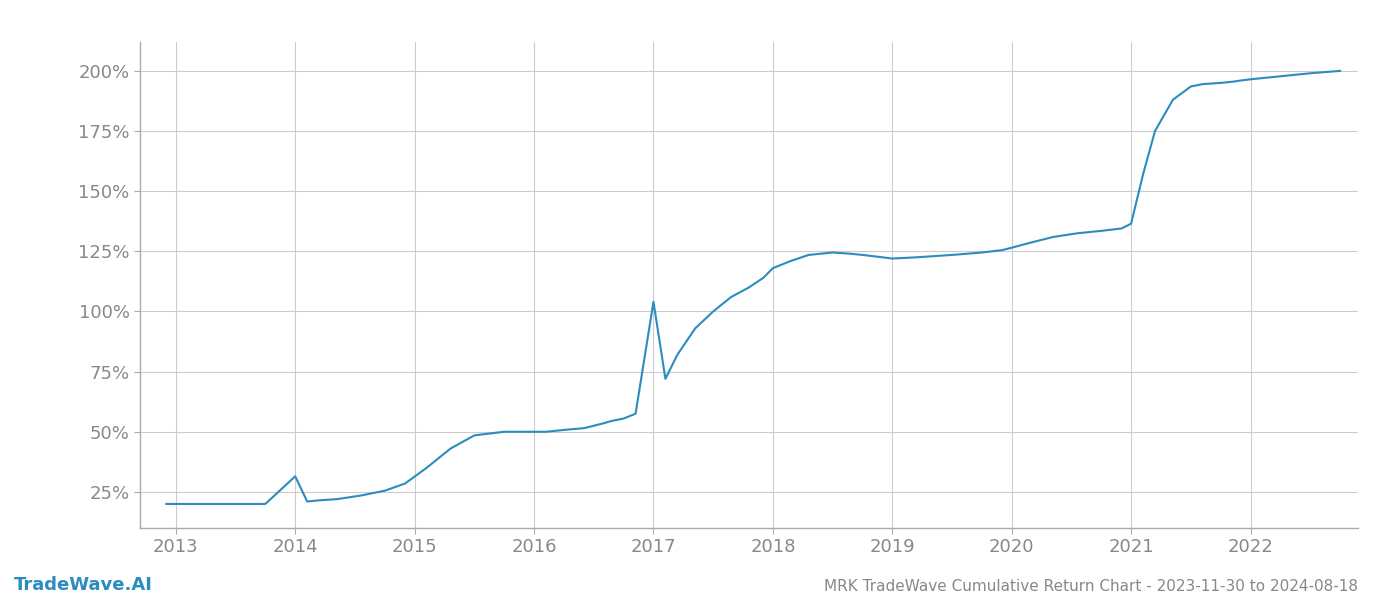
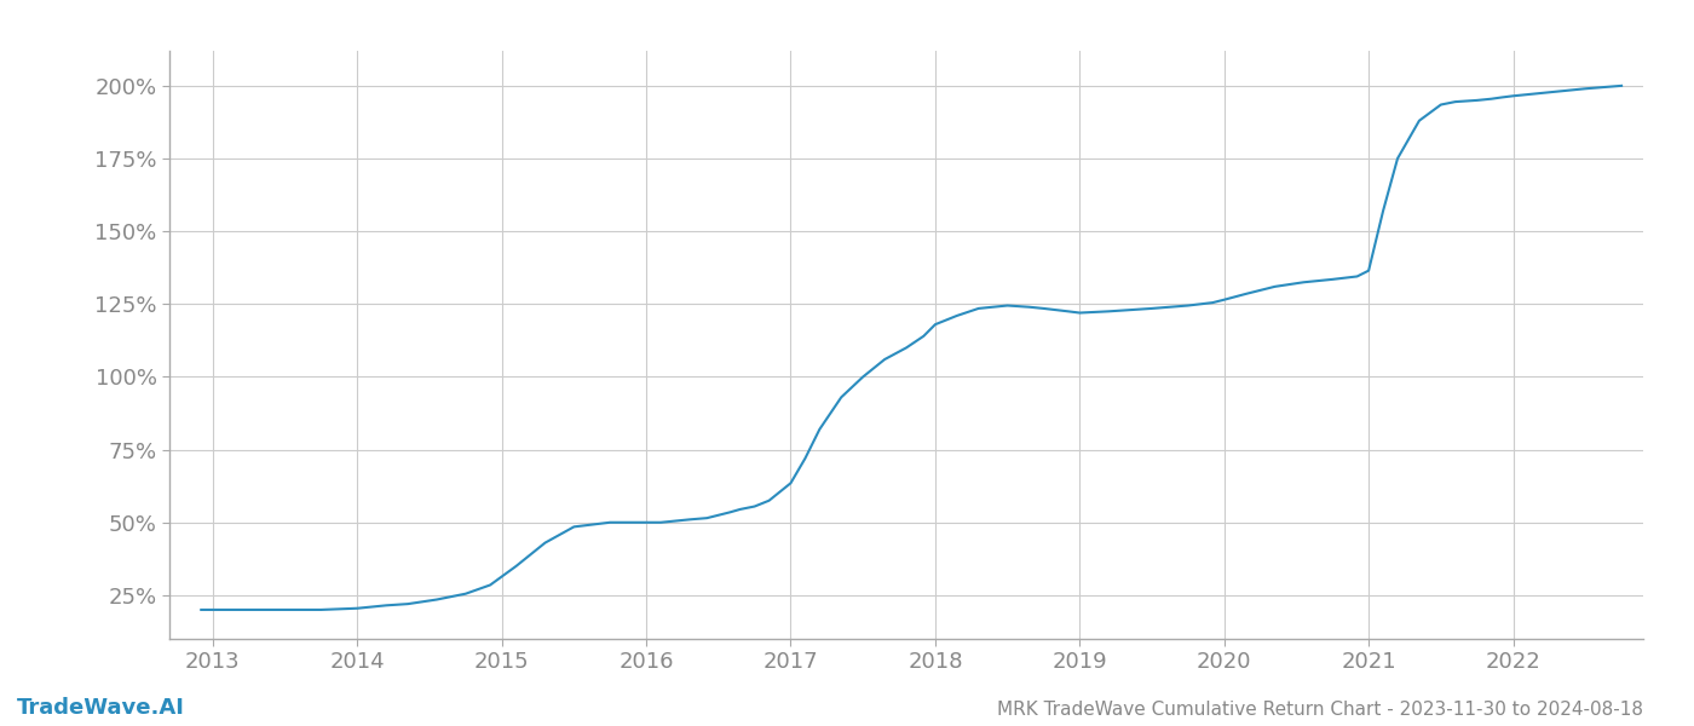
2014: 31.5% -> 20.5%
2017: 104.0% -> 63.5%
